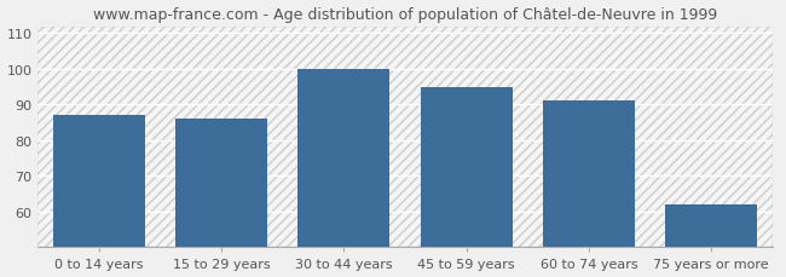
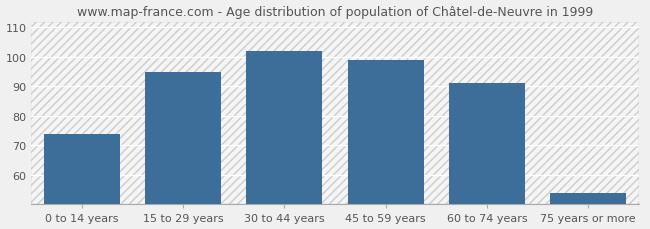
0 to 14 years: 87 -> 74
15 to 29 years: 86 -> 95
30 to 44 years: 100 -> 102
45 to 59 years: 95 -> 99
75 years or more: 62 -> 54
